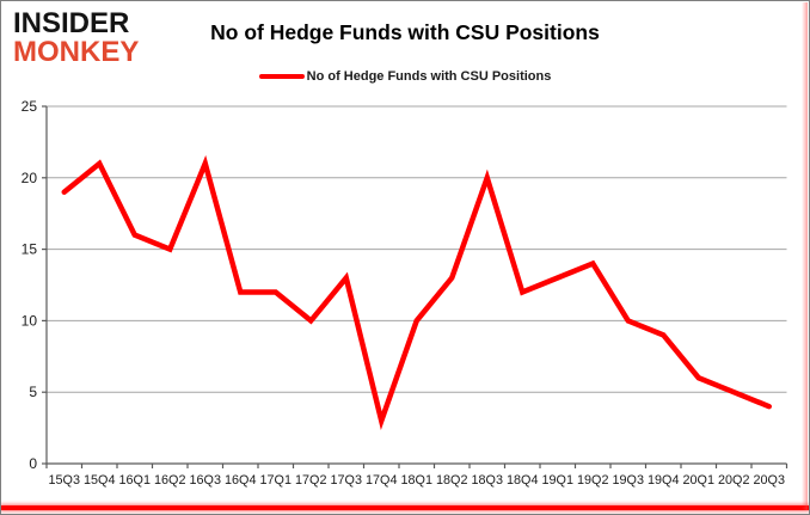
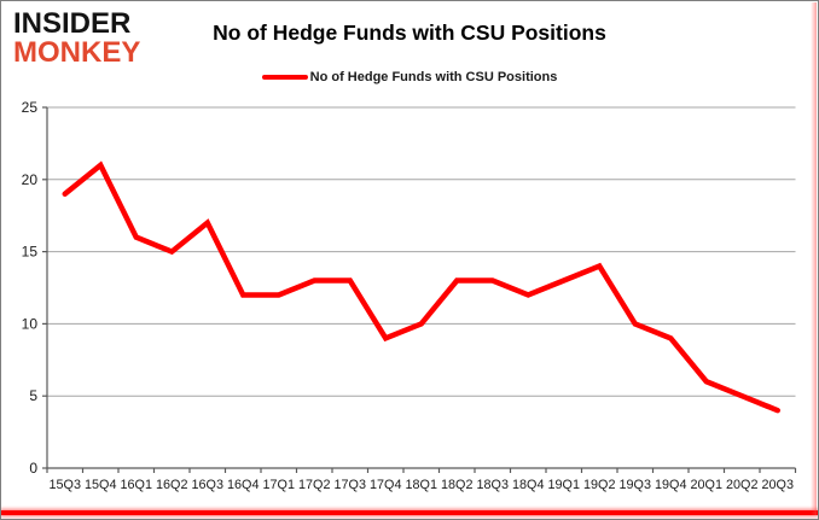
16Q3: 21 -> 17
17Q2: 10 -> 13
17Q4: 3 -> 9
18Q3: 20 -> 13
